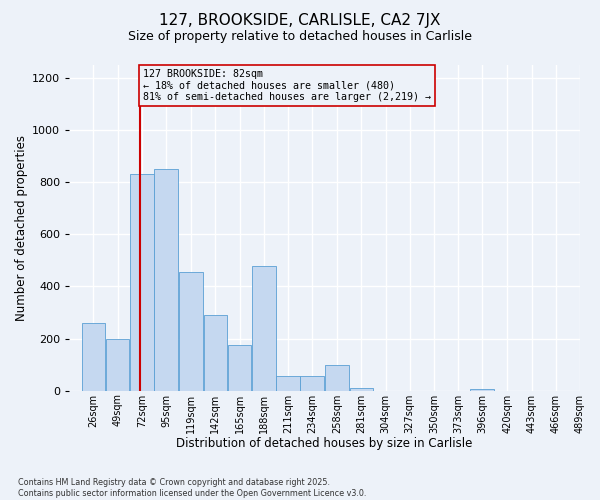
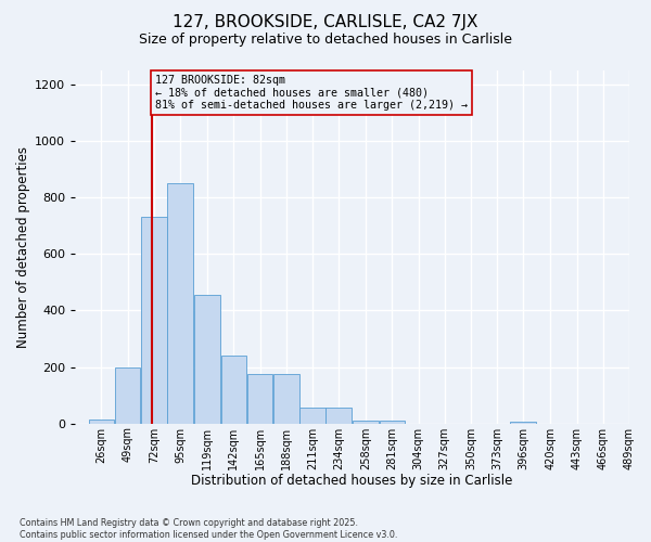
26sqm: 260 -> 15
72sqm: 830 -> 730
142sqm: 290 -> 240
188sqm: 480 -> 175
258sqm: 100 -> 10
